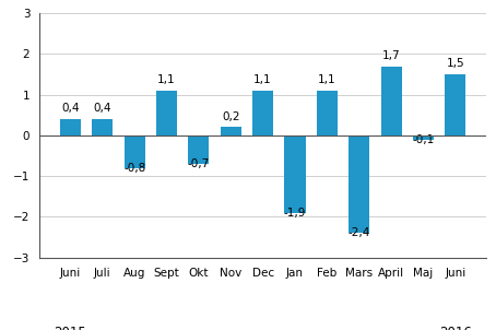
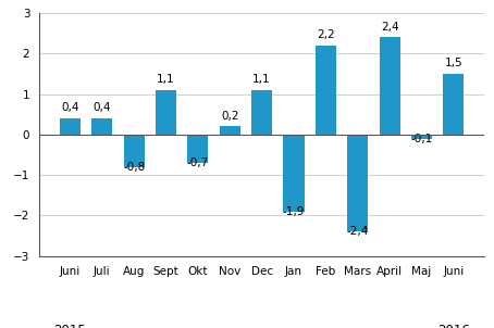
Feb: 1,1 -> 2,2
April: 1,7 -> 2,4
